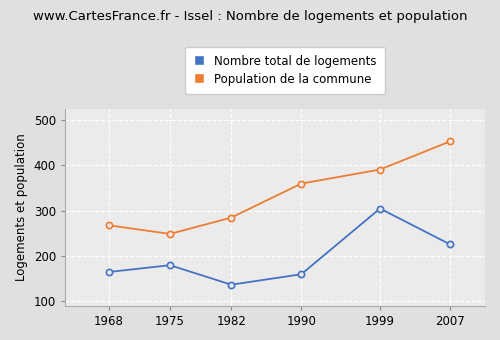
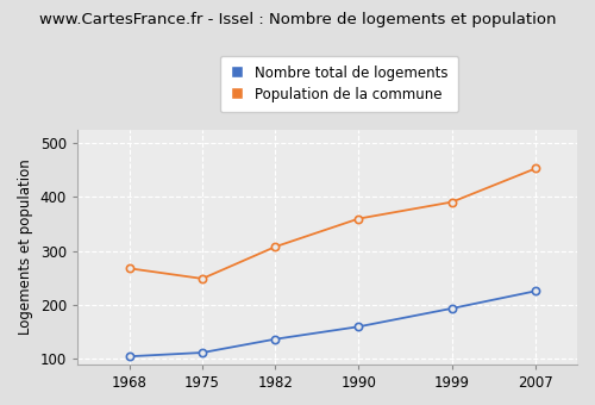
Nombre total de logements/1968: 165 -> 105
Nombre total de logements/1975: 180 -> 112
Population de la commune/1982: 285 -> 308
Nombre total de logements/1999: 305 -> 194
